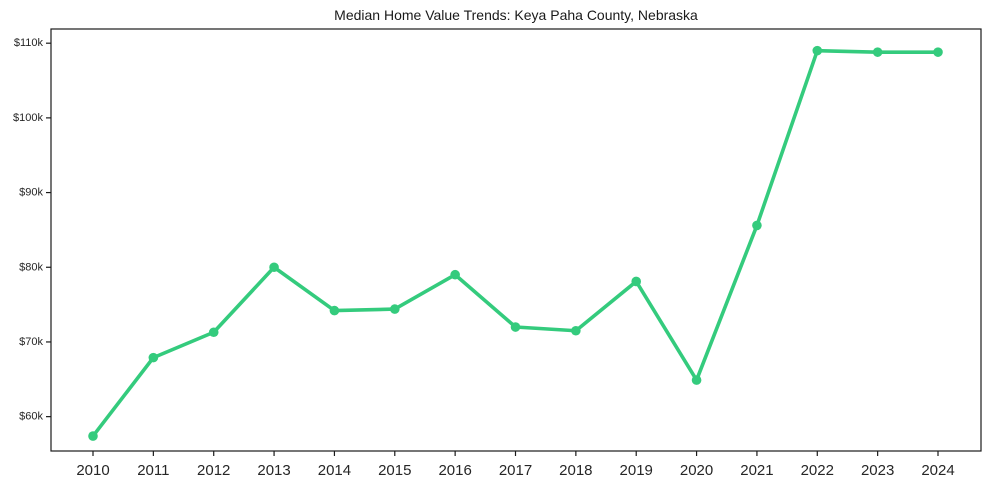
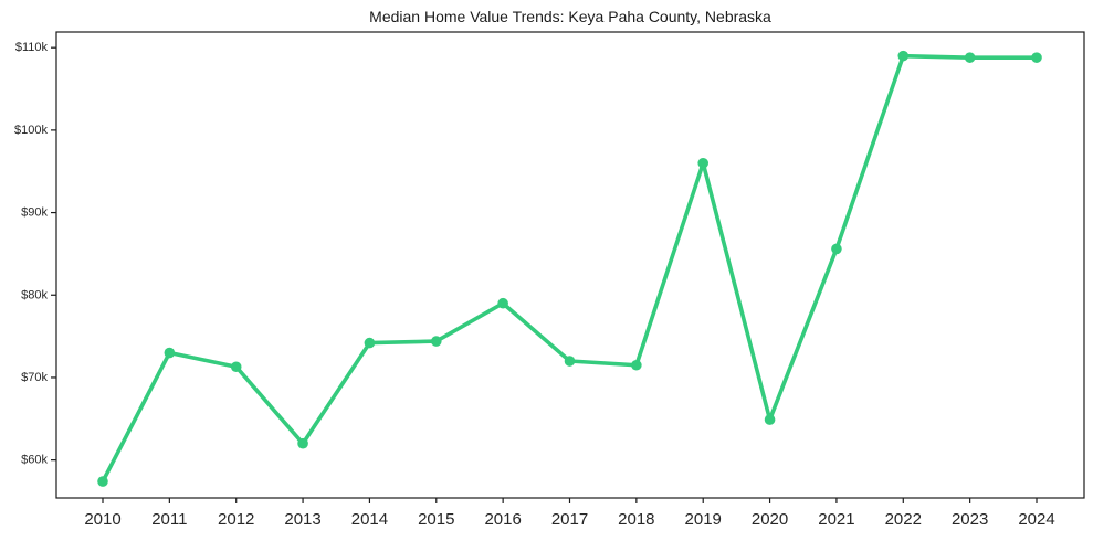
2011: $68k -> $73k
2013: $80k -> $62k
2019: $78k -> $96k
